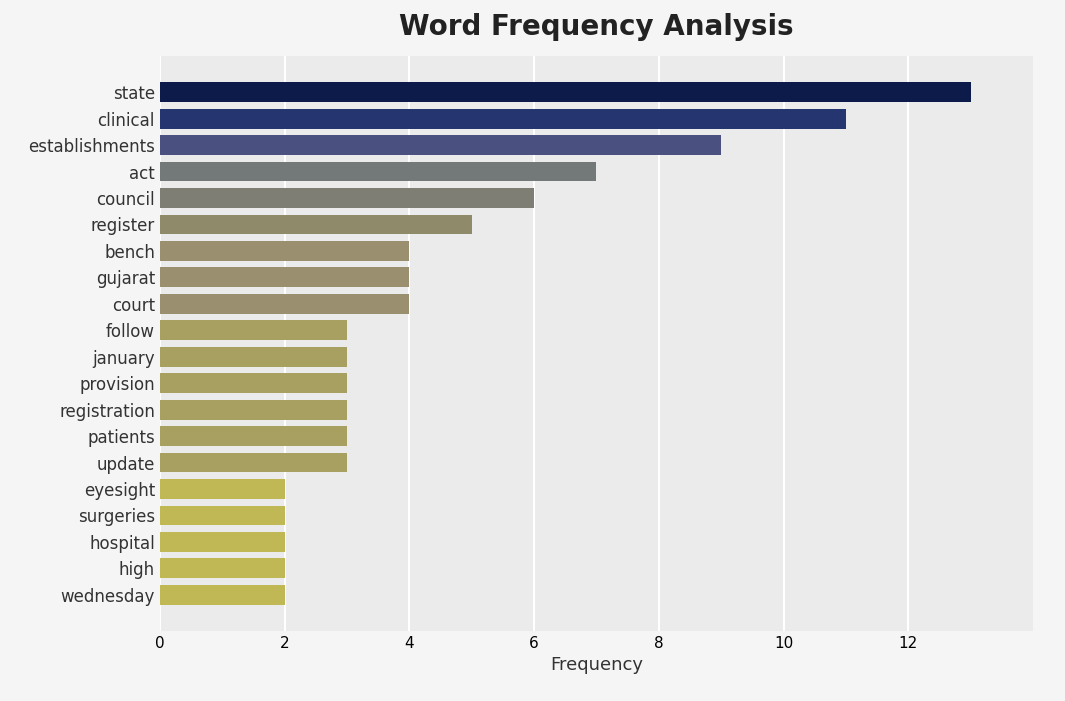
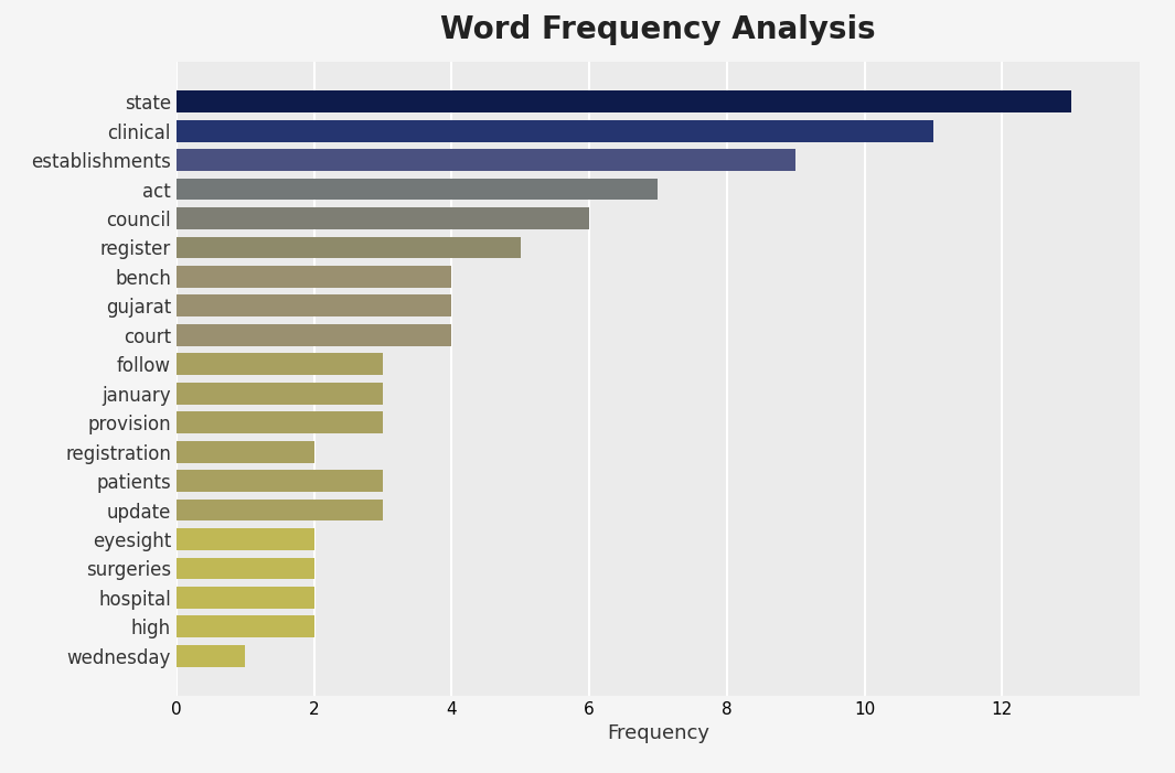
registration: 3 -> 2
wednesday: 2 -> 1
